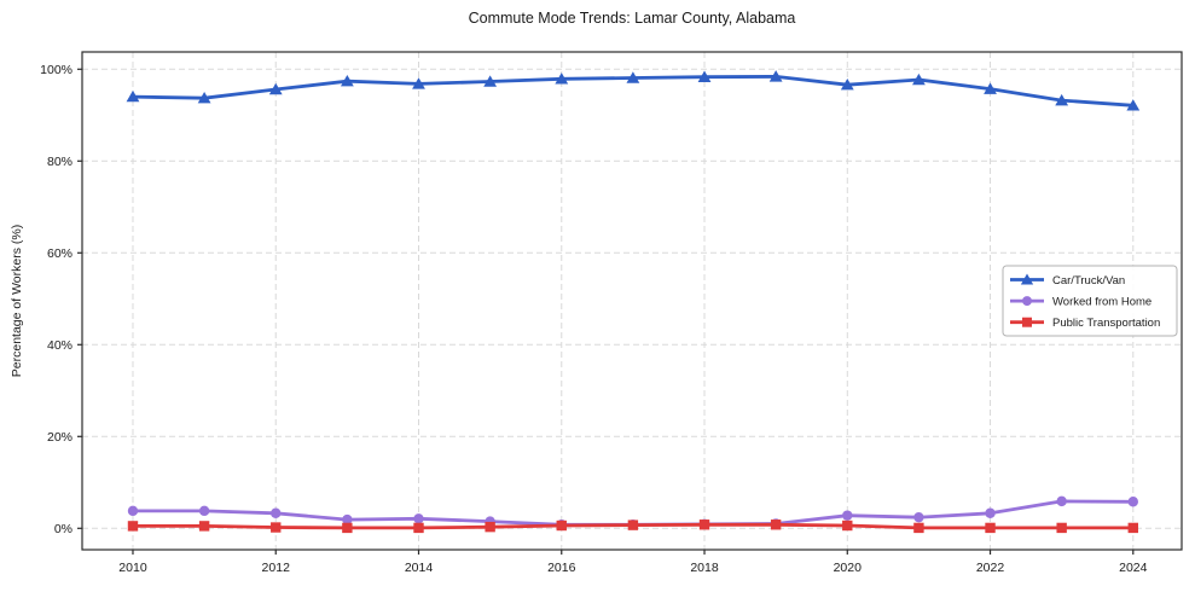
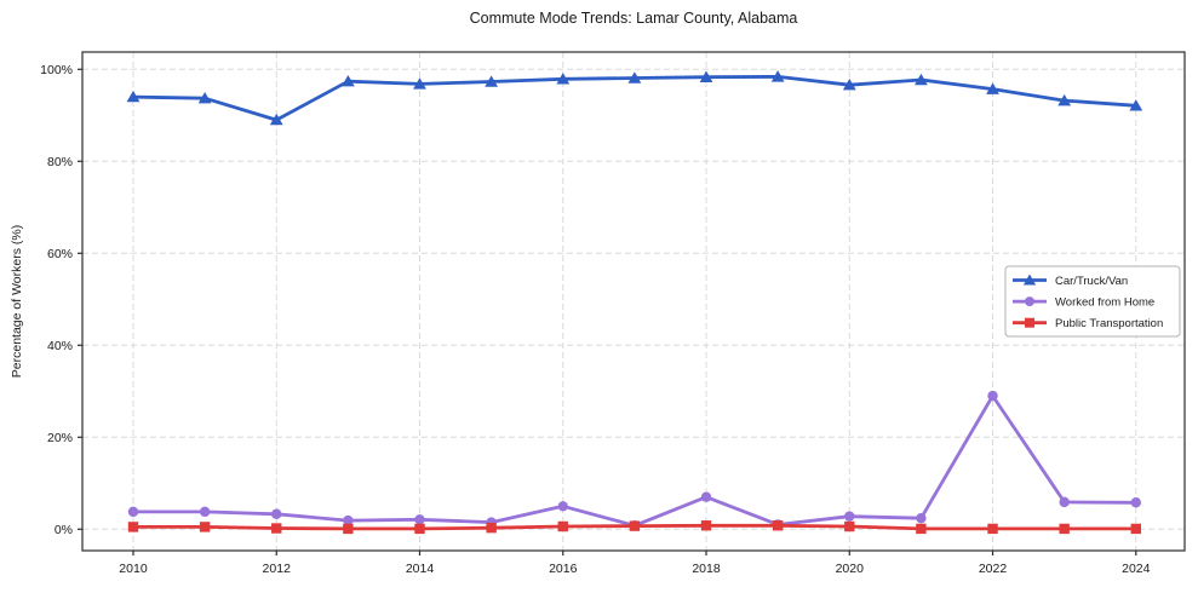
Car/Truck/Van/2012: 96% -> 89%
Worked from Home/2016: 1% -> 5%
Worked from Home/2018: 1% -> 7%
Worked from Home/2022: 3% -> 29%
